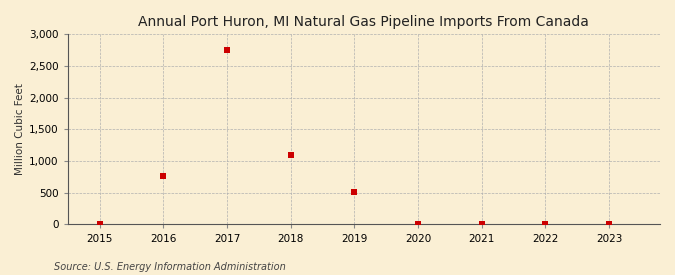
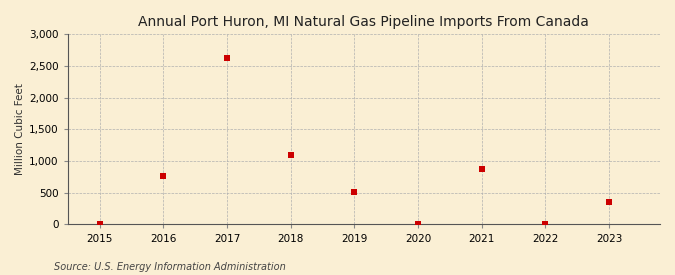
2017: 2,750 -> 2,620
2021: 0 -> 880
2023: 0 -> 360
